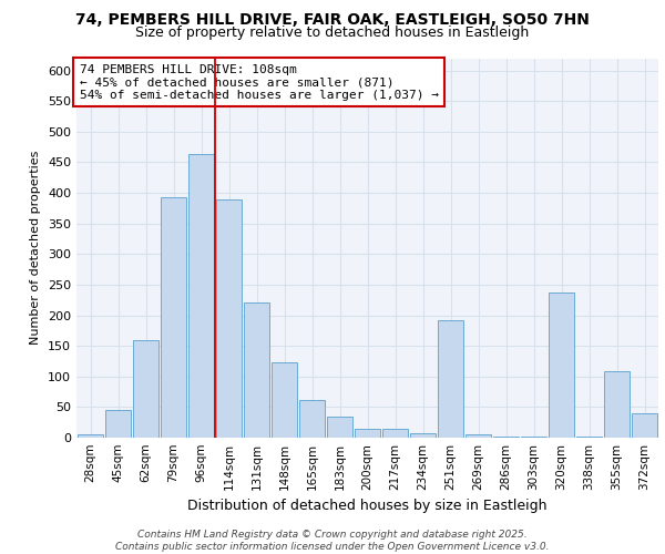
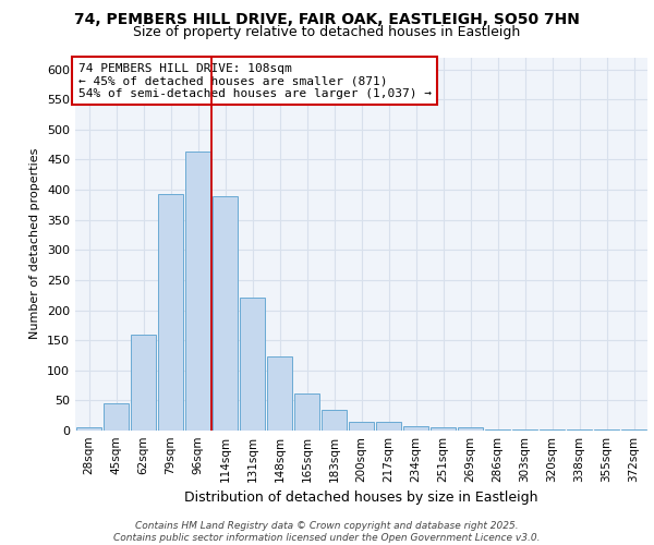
251sqm: 192 -> 6
320sqm: 238 -> 1
355sqm: 108 -> 1
372sqm: 40 -> 1
